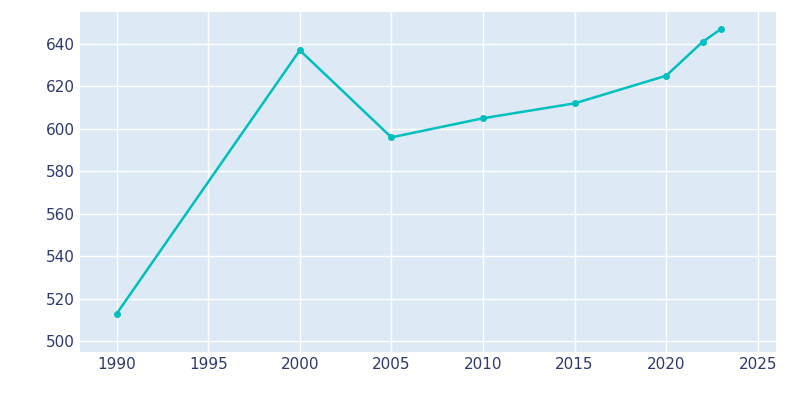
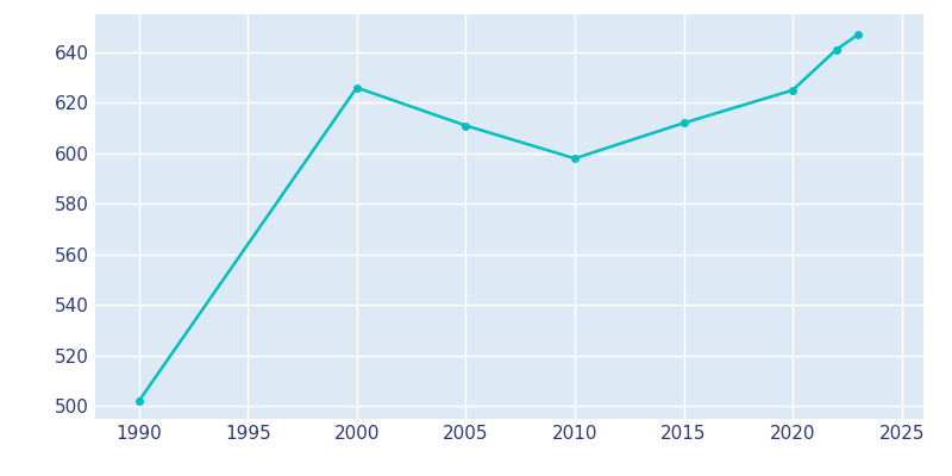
1990: 513 -> 502
2000: 637 -> 626
2005: 596 -> 611
2010: 605 -> 598
